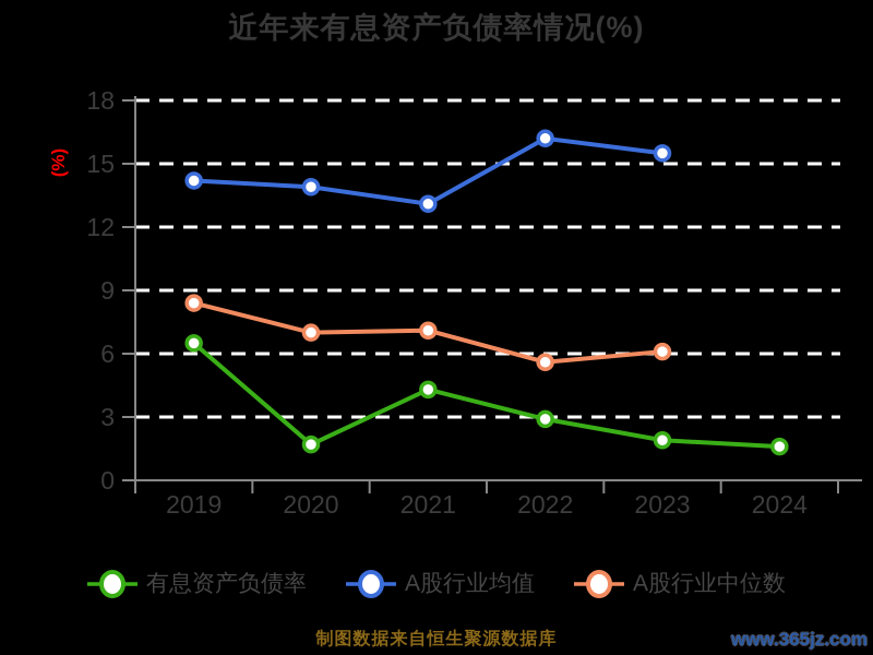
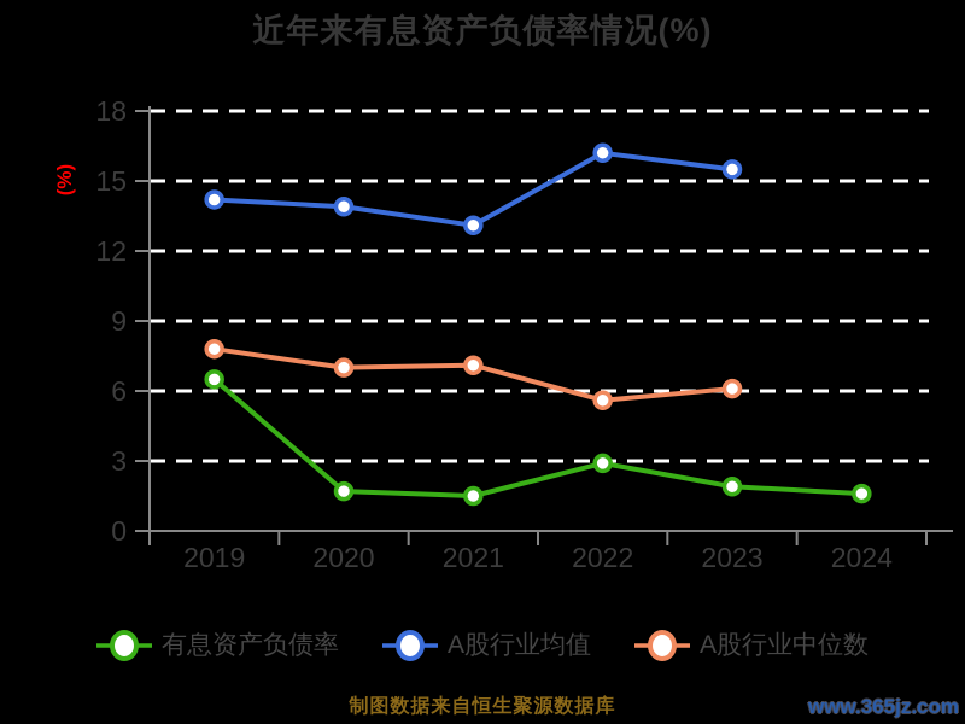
A股行业中位数/2019: 8.4 -> 7.8
有息资产负债率/2021: 4.3 -> 1.5
